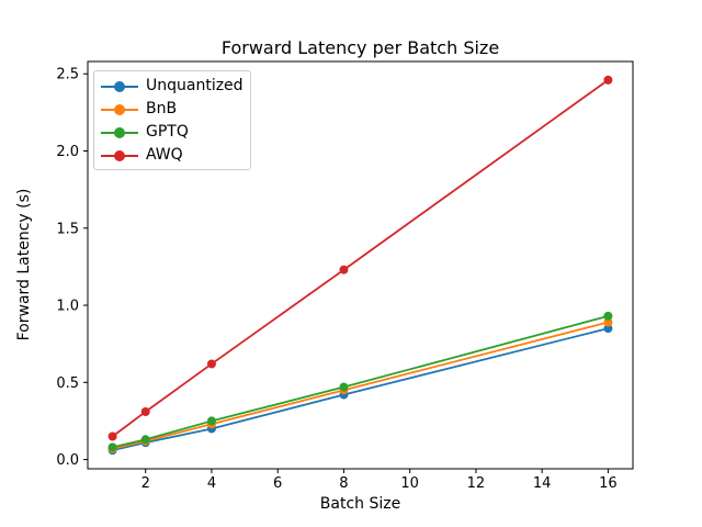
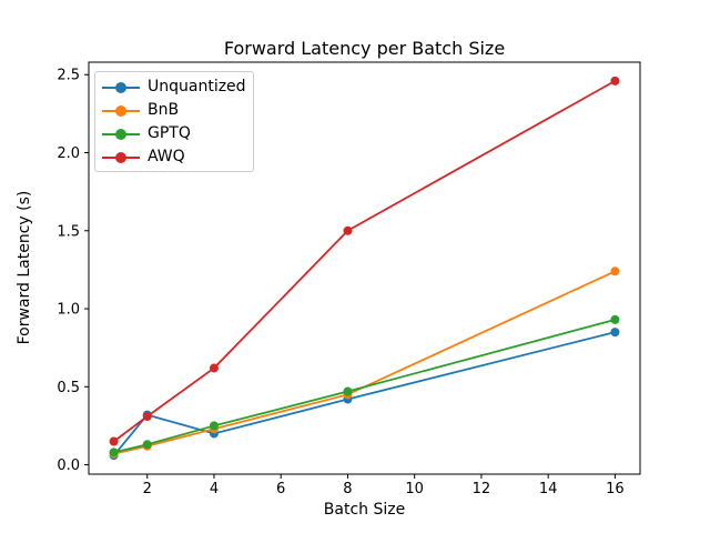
Unquantized/2: 0.11 -> 0.32
AWQ/8: 1.23 -> 1.50
BnB/16: 0.89 -> 1.24
